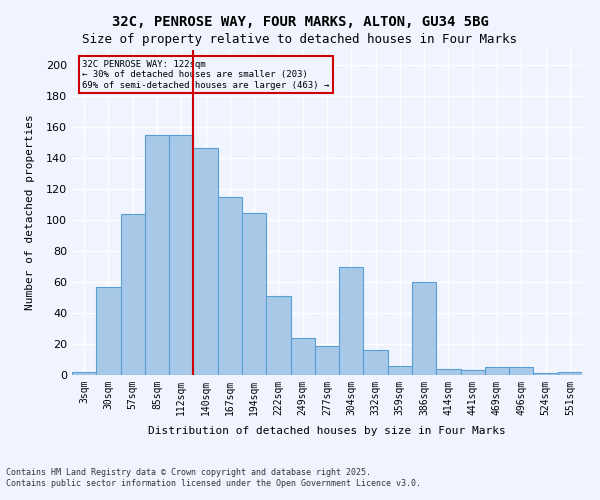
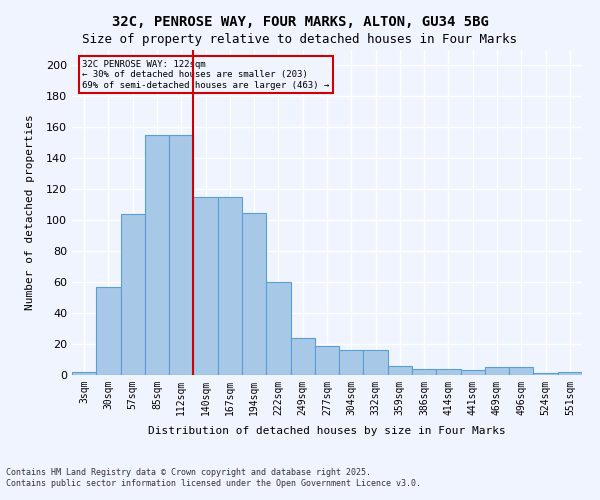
140sqm: 147 -> 115
222sqm: 51 -> 60
304sqm: 70 -> 16
386sqm: 60 -> 4
